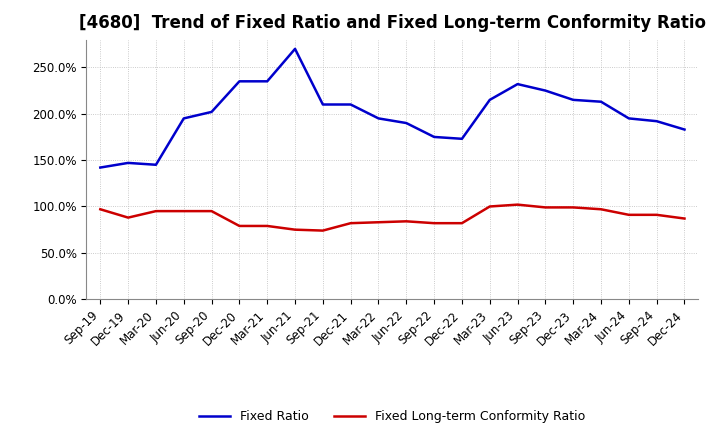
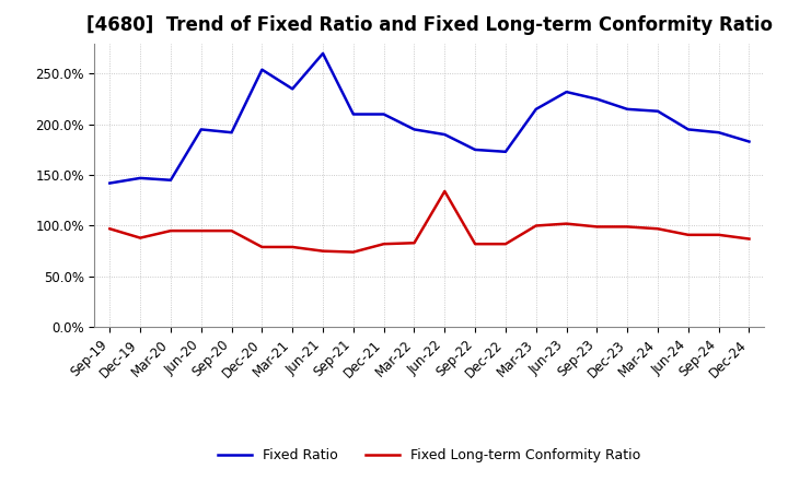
Fixed Ratio/Sep-20: 202% -> 192%
Fixed Ratio/Dec-20: 235% -> 254%
Fixed Long-term Conformity Ratio/Jun-22: 84% -> 134%
